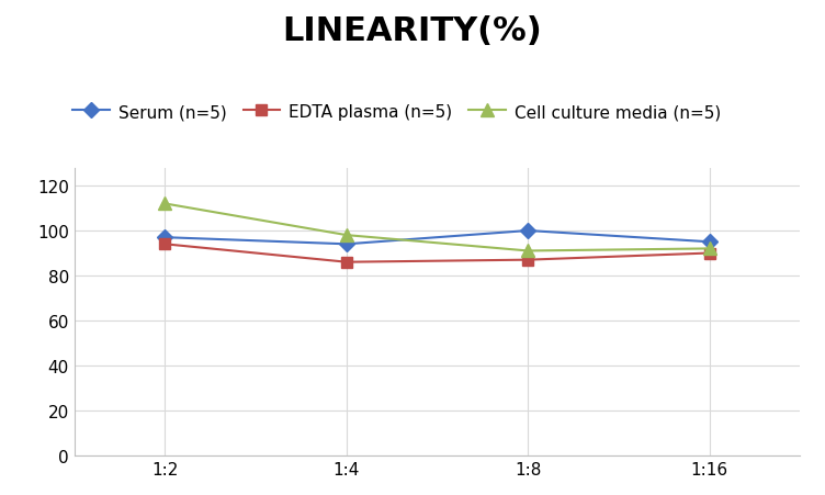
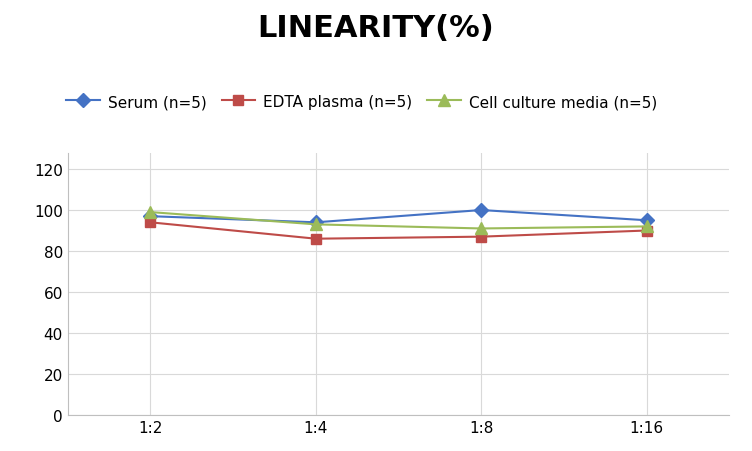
Cell culture media (n=5)/1:2: 112 -> 99
Cell culture media (n=5)/1:4: 98 -> 93
